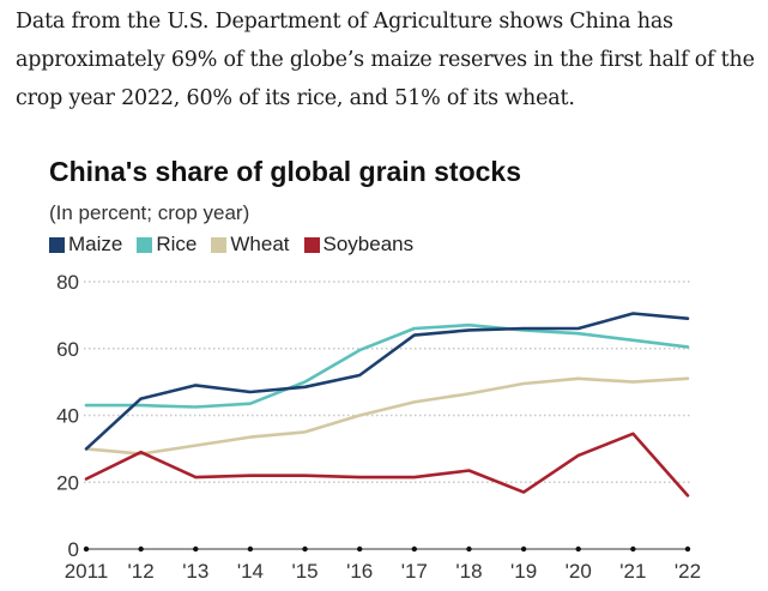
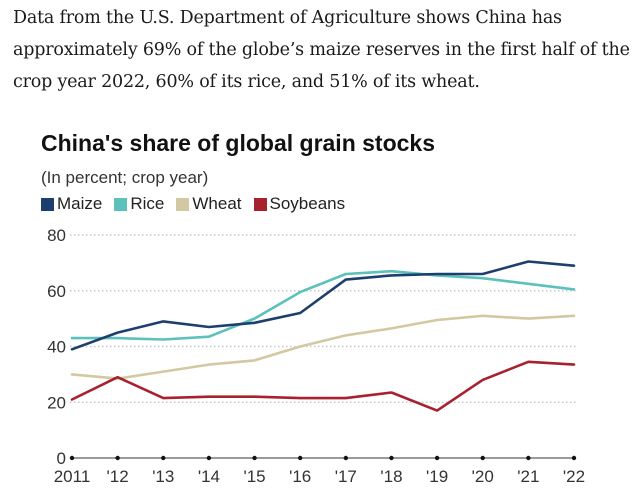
Maize/2011: 30 -> 39
Soybeans/'22: 16 -> 34
